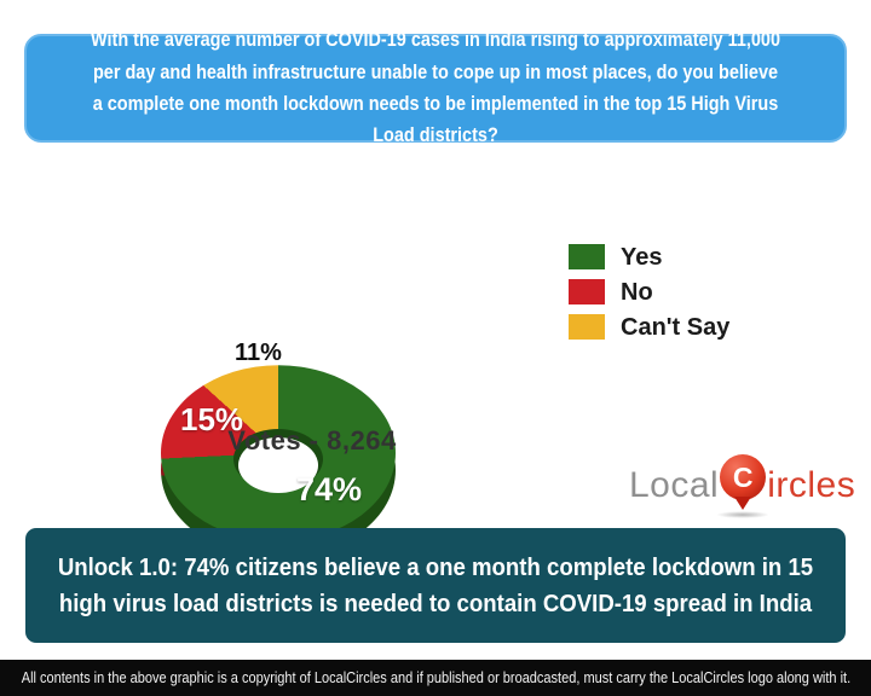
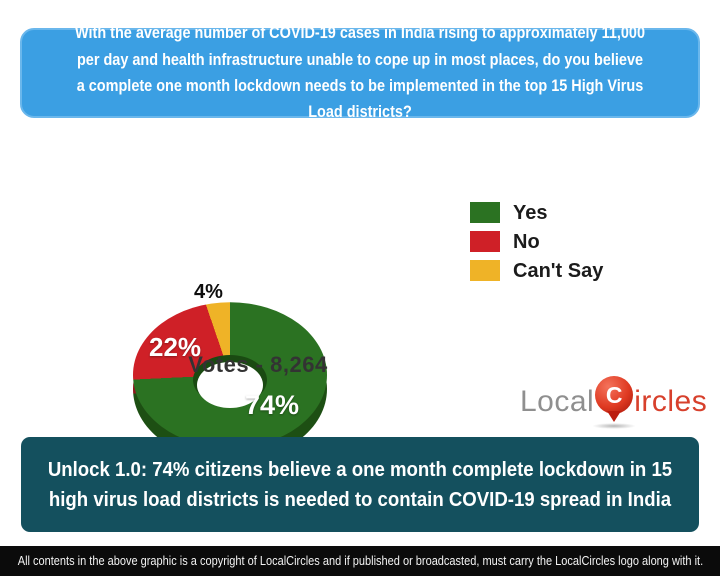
No: 15% -> 22%
Can't Say: 11% -> 4%
